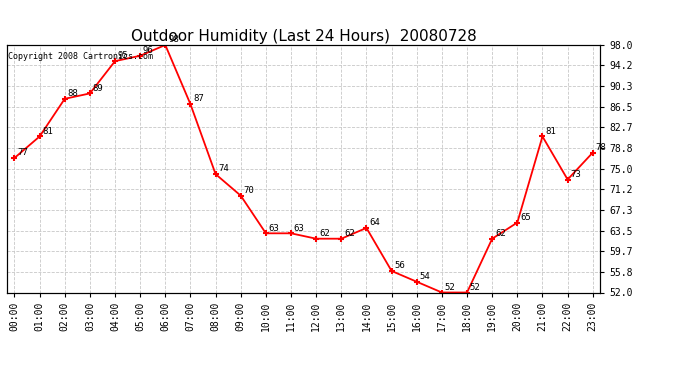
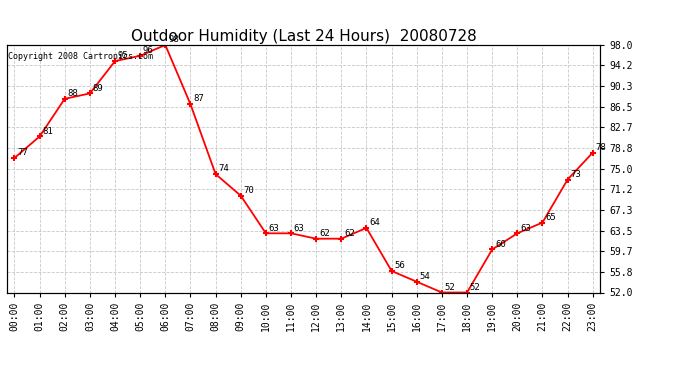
19:00: 62 -> 60
20:00: 65 -> 63
21:00: 81 -> 65
